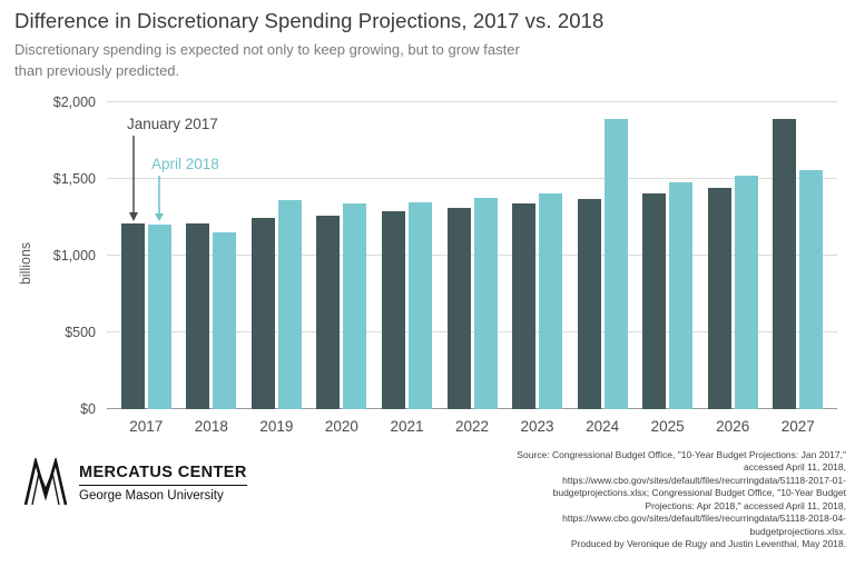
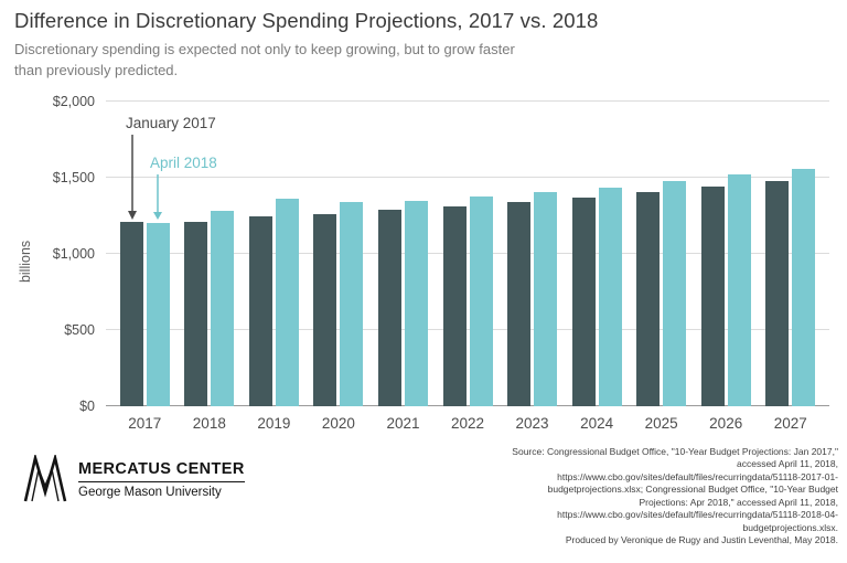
April 2018/2018: $1150 -> $1280
April 2018/2024: $1890 -> $1440
January 2017/2027: $1890 -> $1480
